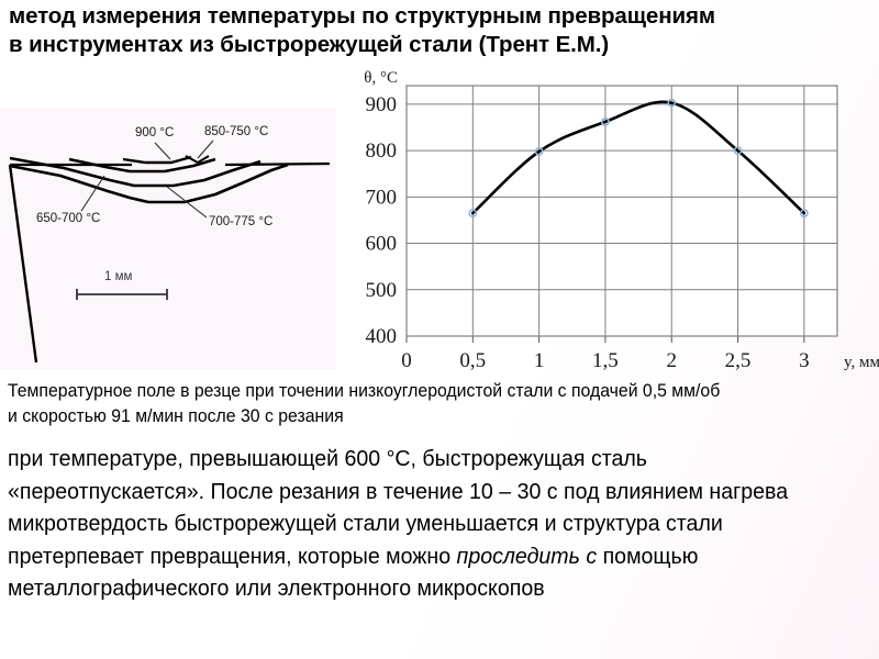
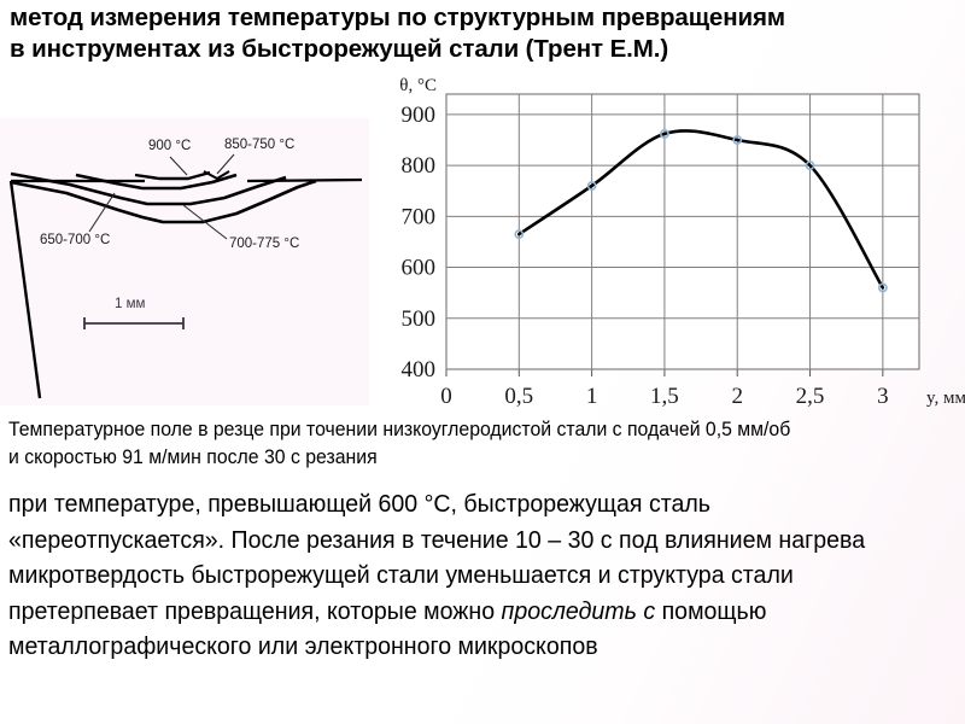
1: 800 -> 760
2: 900 -> 850
3: 660 -> 560
